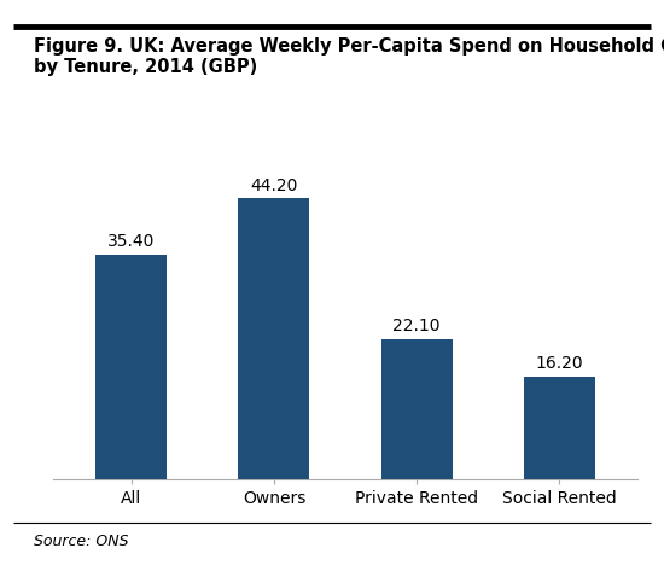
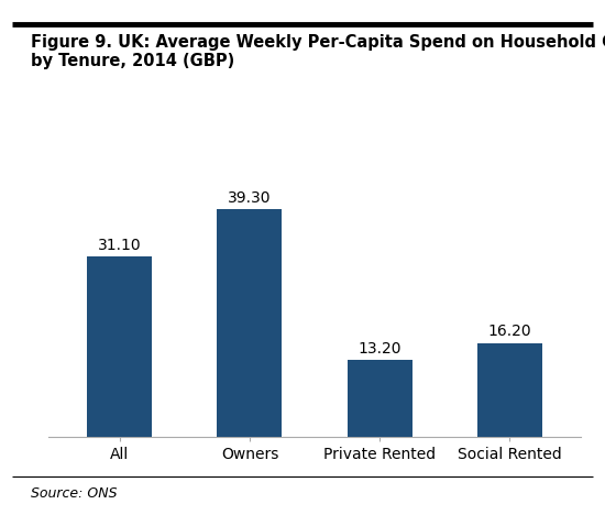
All: 35.40 -> 31.10
Owners: 44.20 -> 39.30
Private Rented: 22.10 -> 13.20
